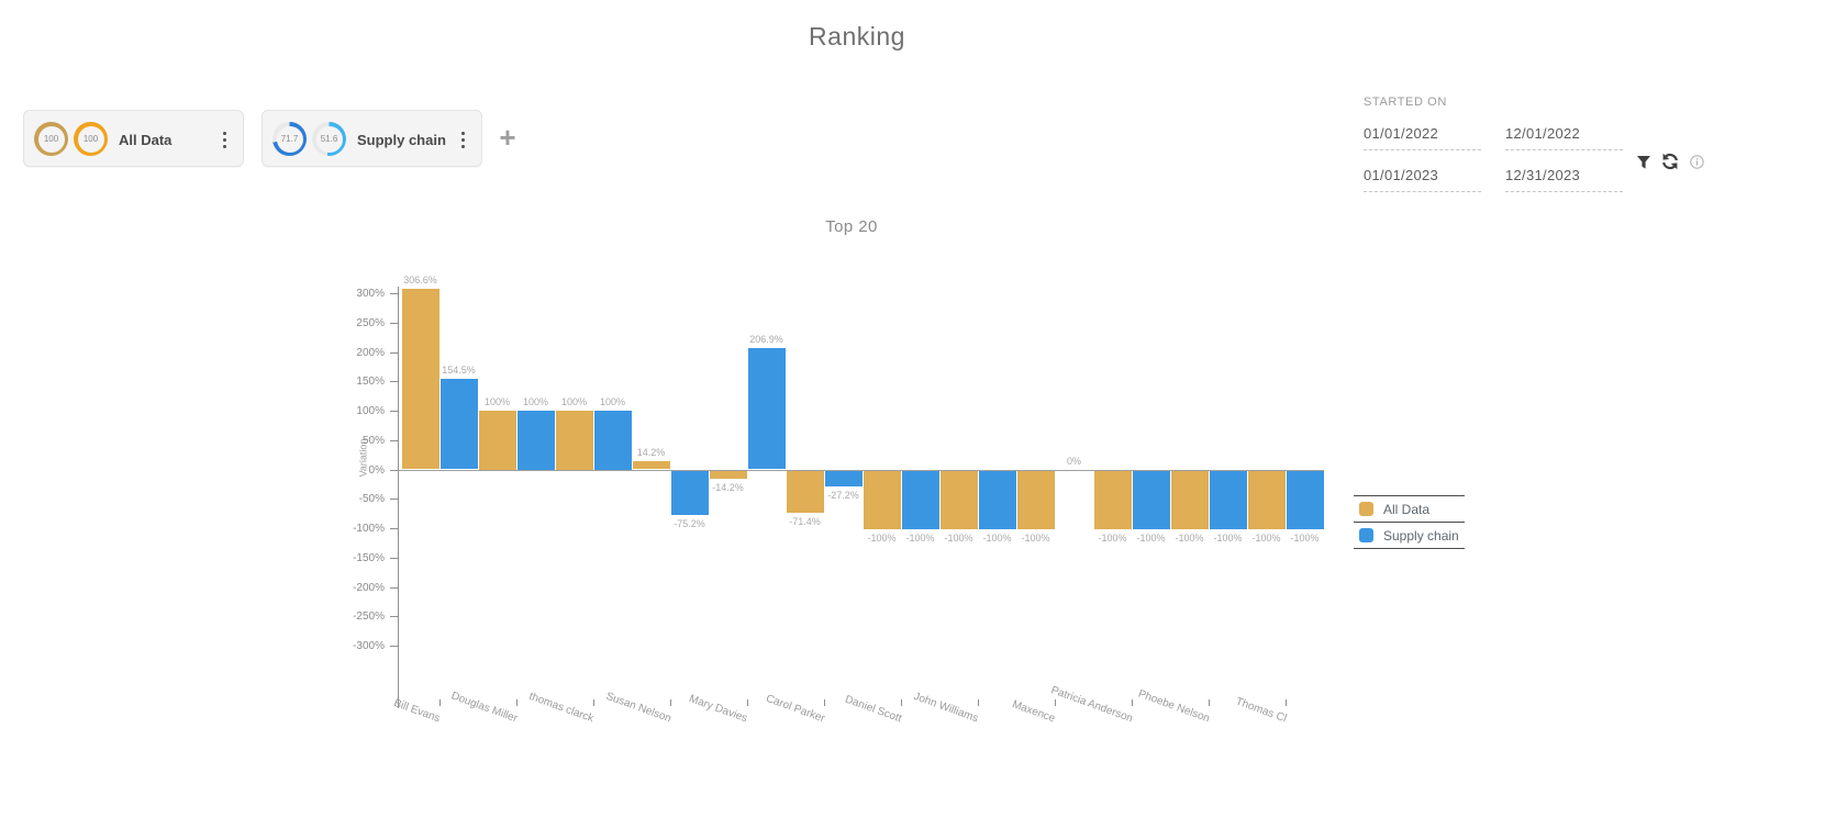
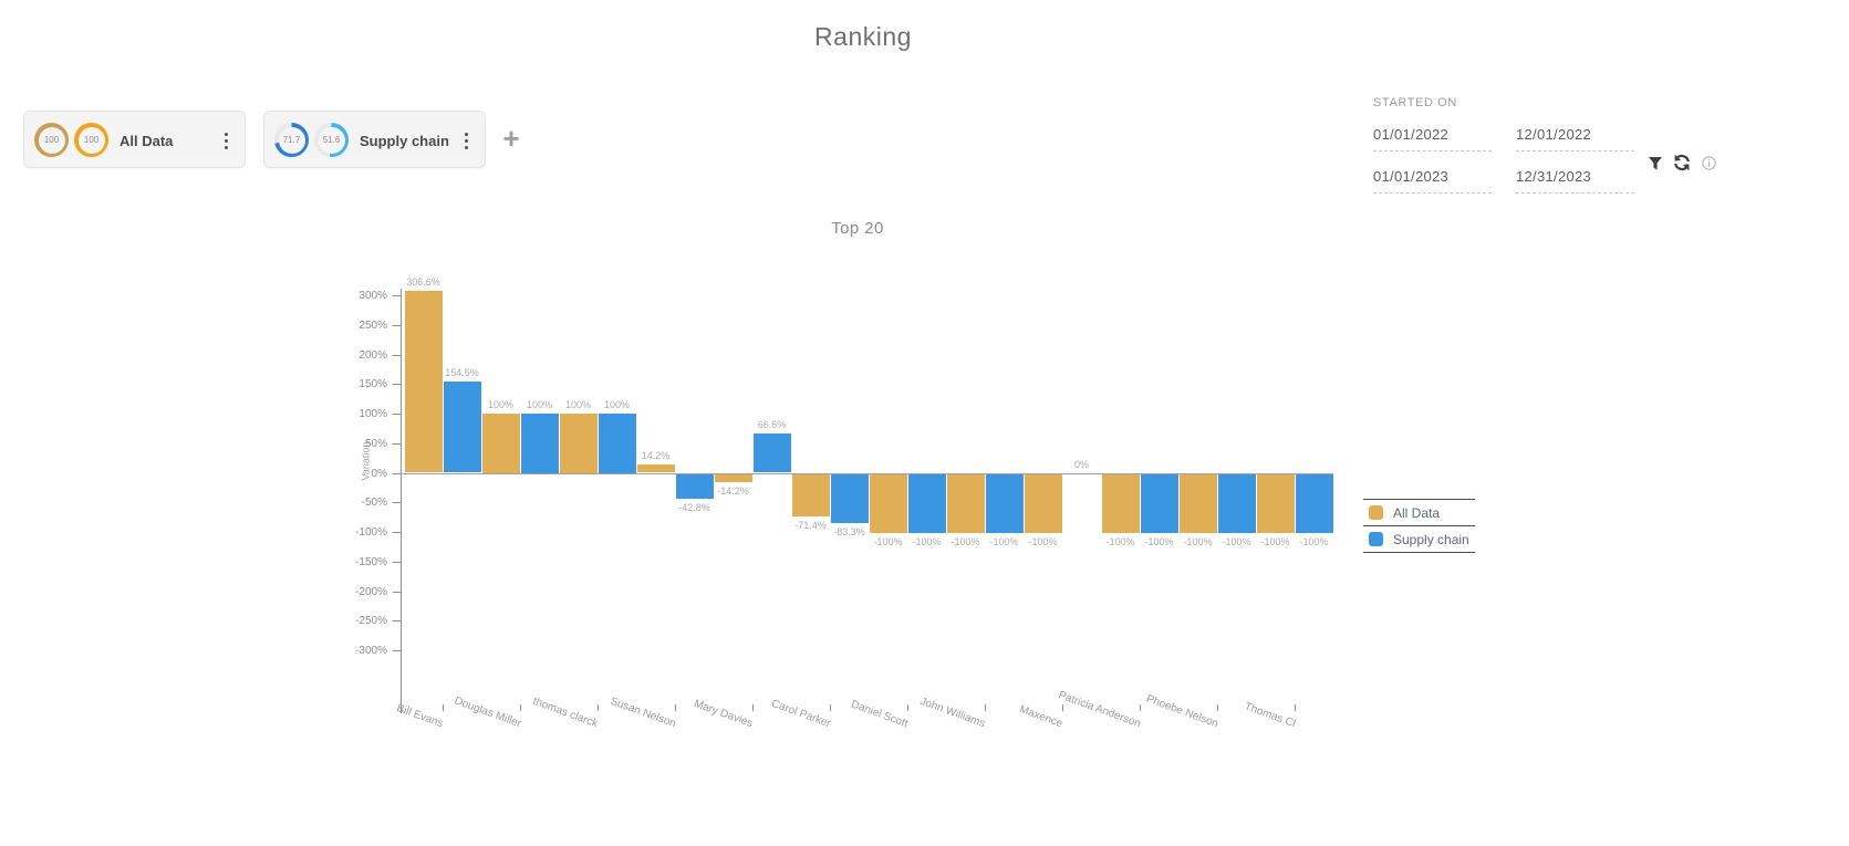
Supply chain/Susan Nelson: -75.2% -> -42.8%
Supply chain/Mary Davies: 206.9% -> 66.6%
Supply chain/Carol Parker: -27.2% -> -83.3%
